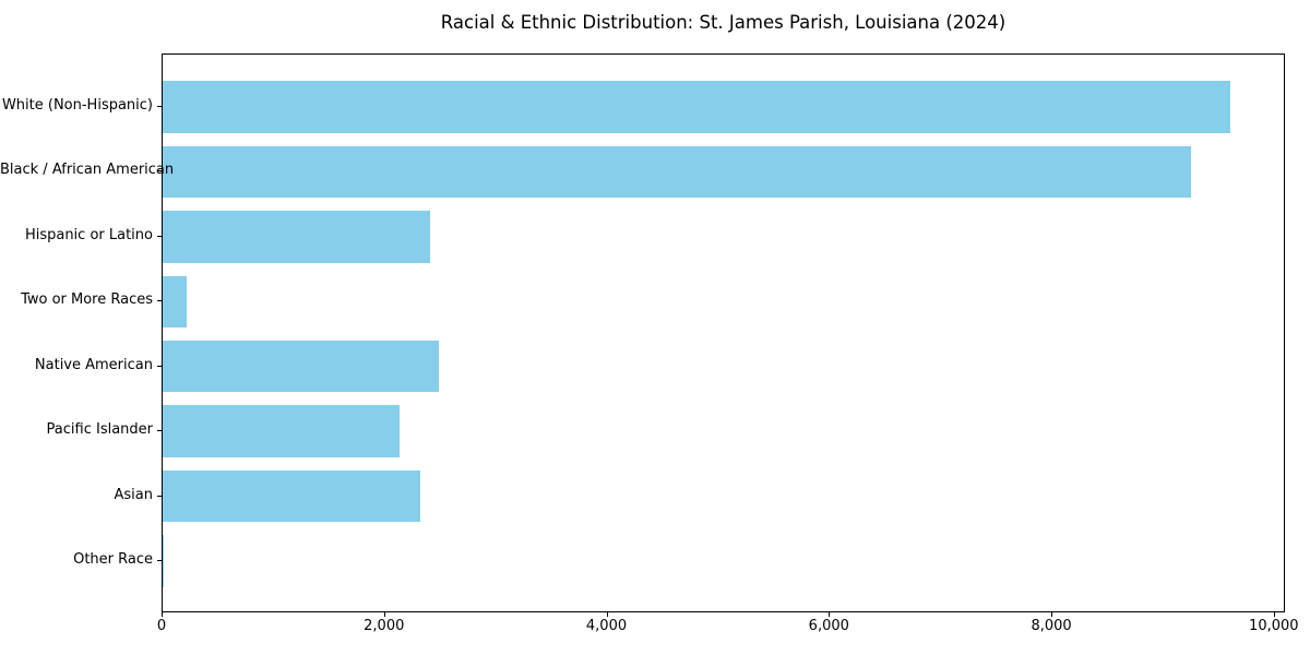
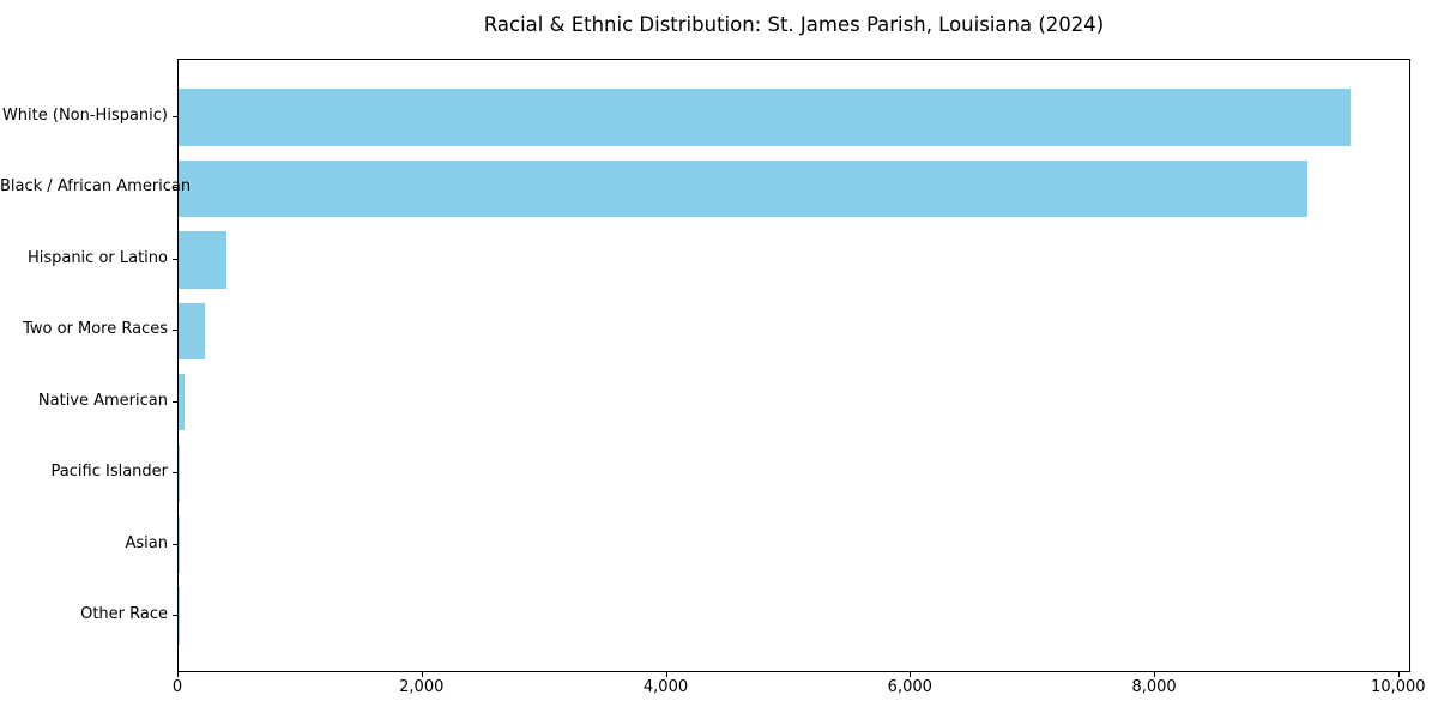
Hispanic or Latino: 2400 -> 390
Native American: 2480 -> 40
Pacific Islander: 2130 -> 10
Asian: 2320 -> 10
